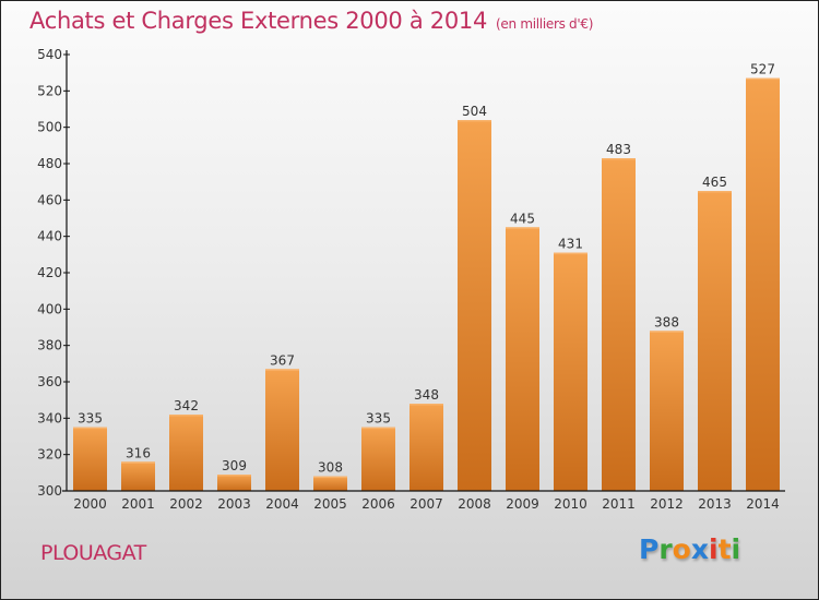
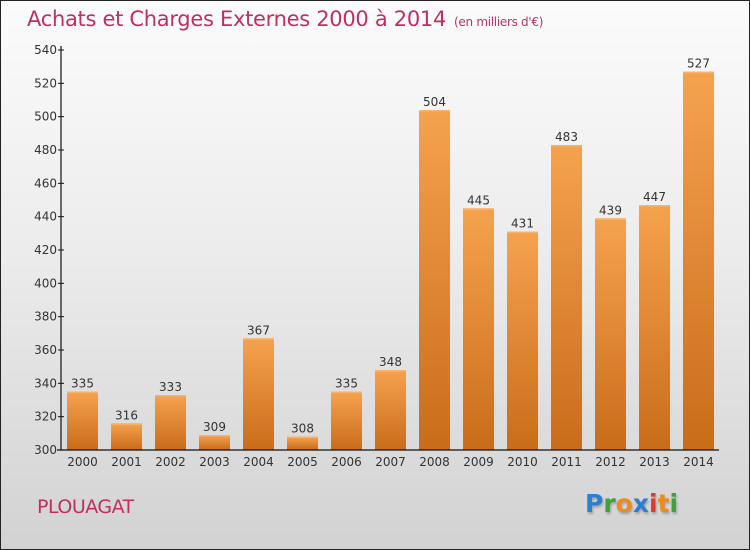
2002: 342 -> 333
2012: 388 -> 439
2013: 465 -> 447
